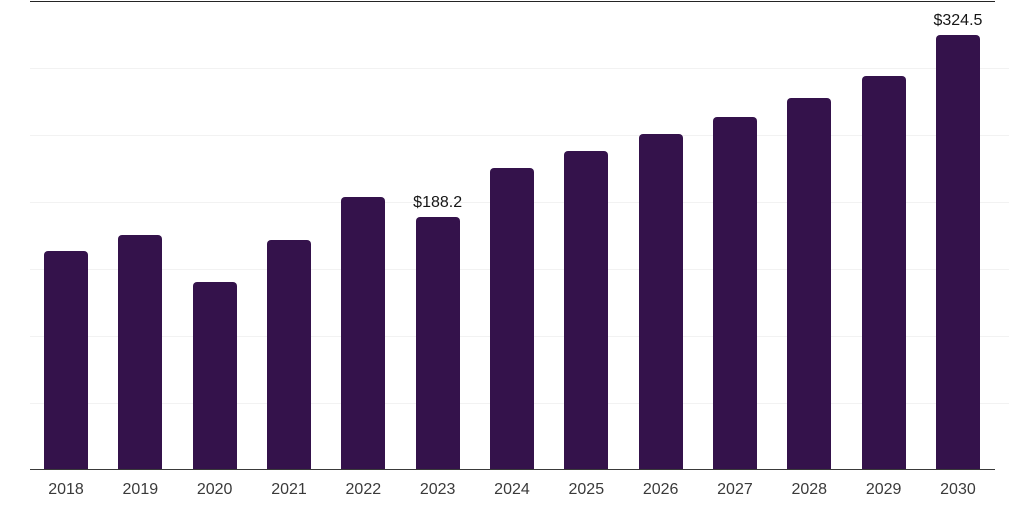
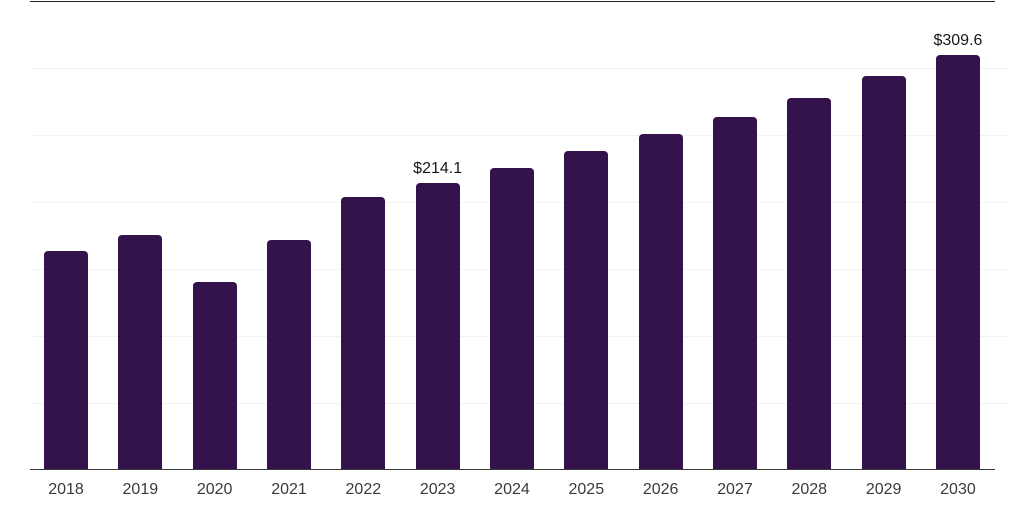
2023: $188.2 -> $214.1
2030: $324.5 -> $309.6
